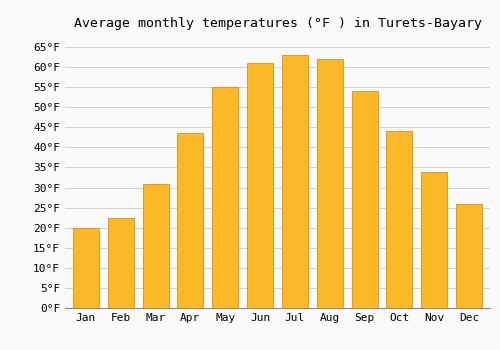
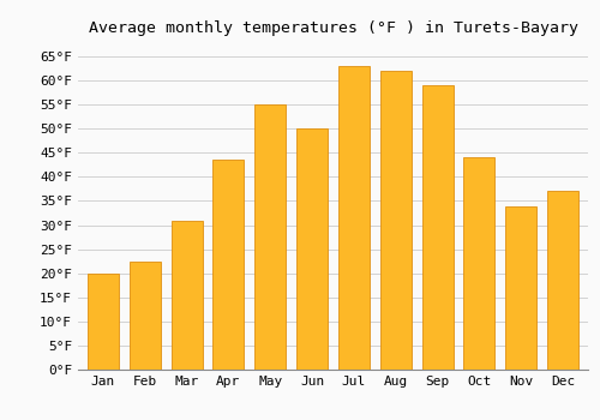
Jun: 61.0°F -> 50.0°F
Sep: 54.0°F -> 59.0°F
Dec: 26.0°F -> 37.0°F
